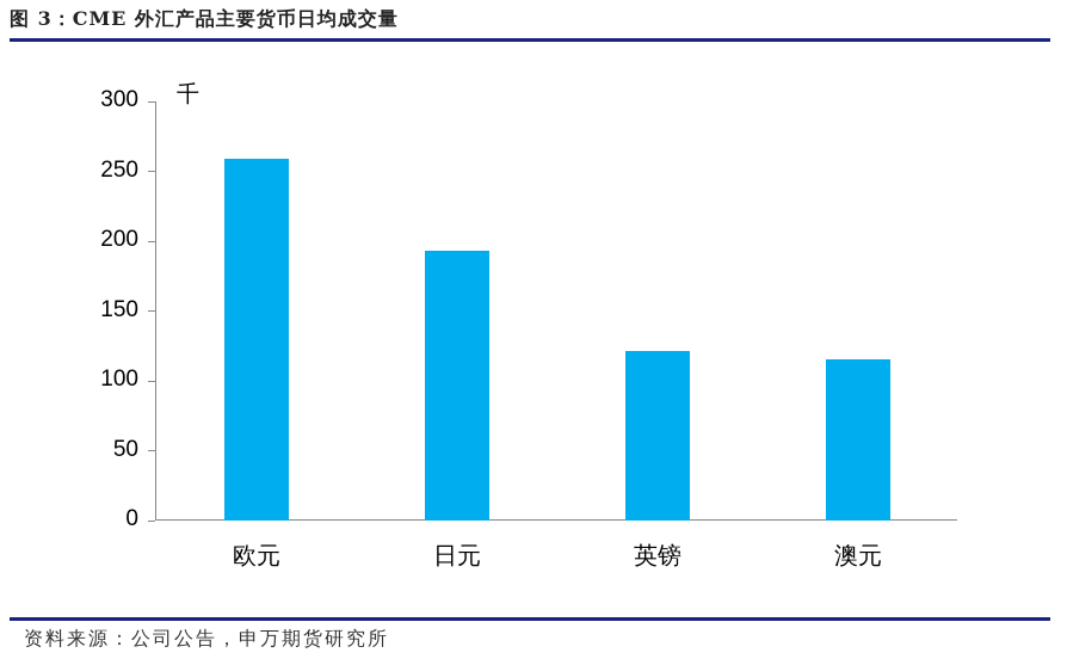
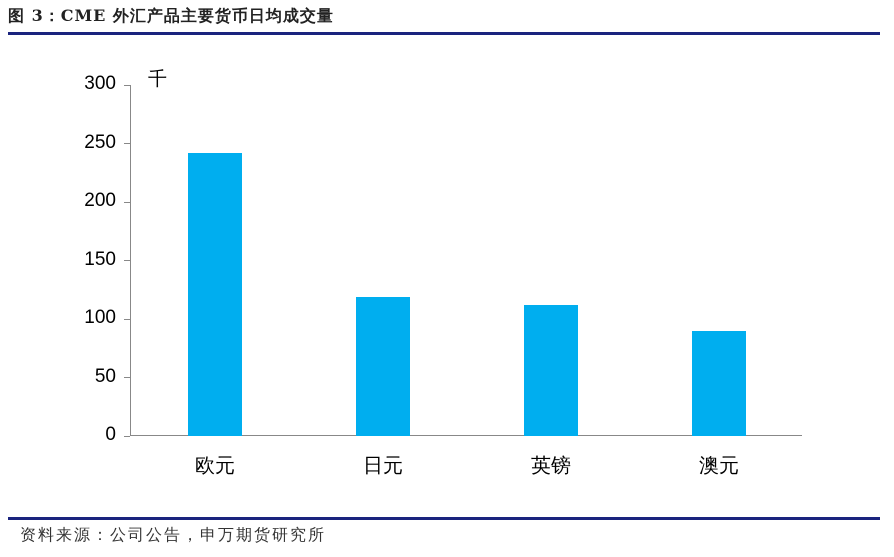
欧元: 259 -> 242
日元: 193 -> 119
英镑: 121 -> 112
澳元: 115 -> 90
